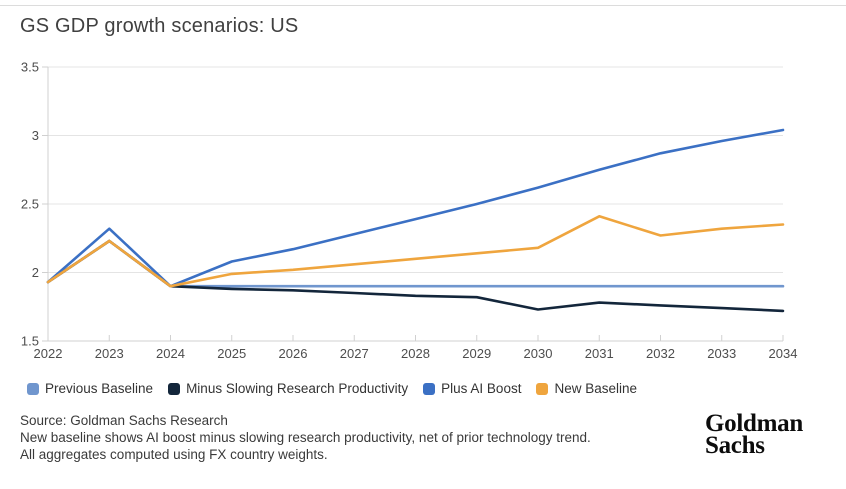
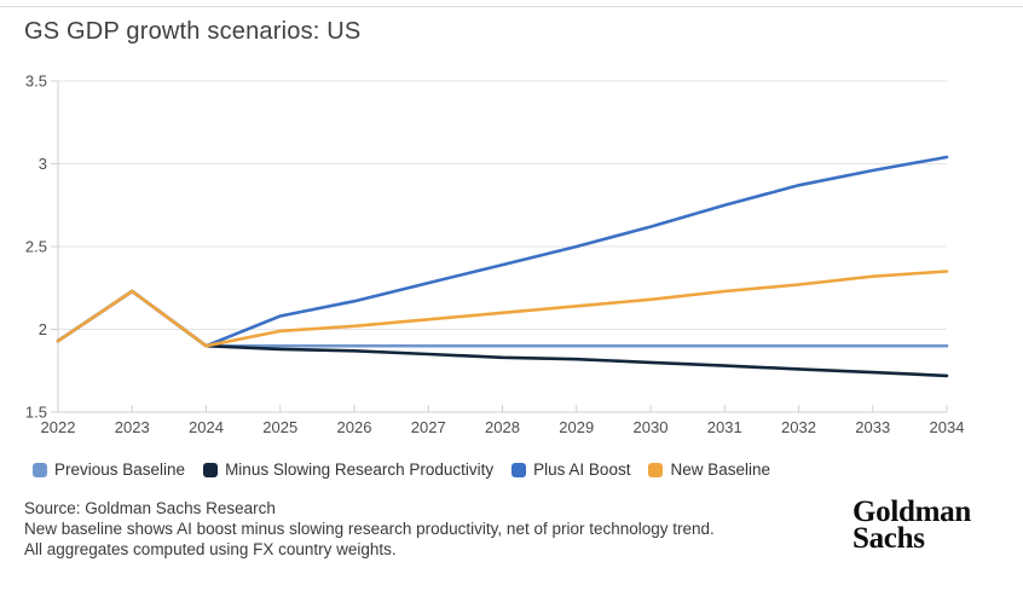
Plus AI Boost/2023: 2.32 -> 2.23
Minus Slowing Research Productivity/2030: 1.73 -> 1.80
New Baseline/2031: 2.41 -> 2.23
